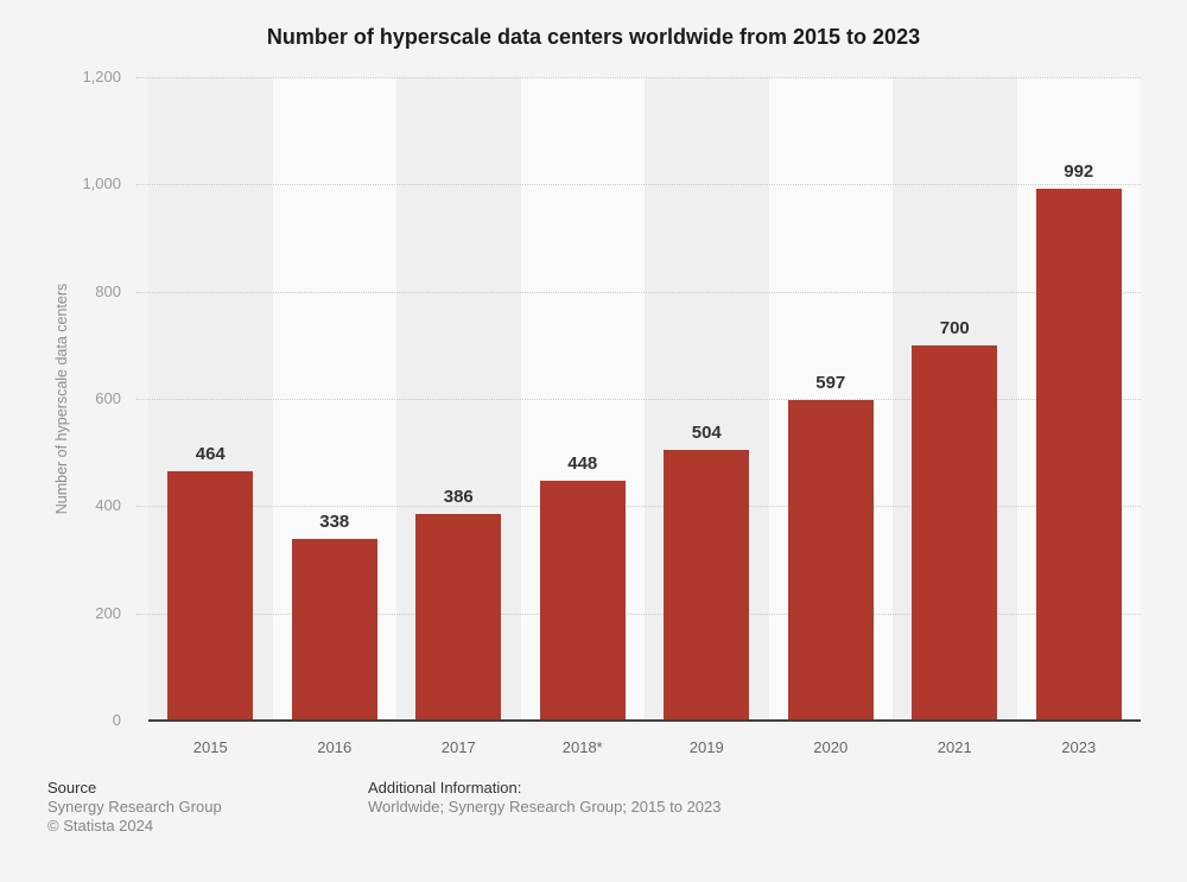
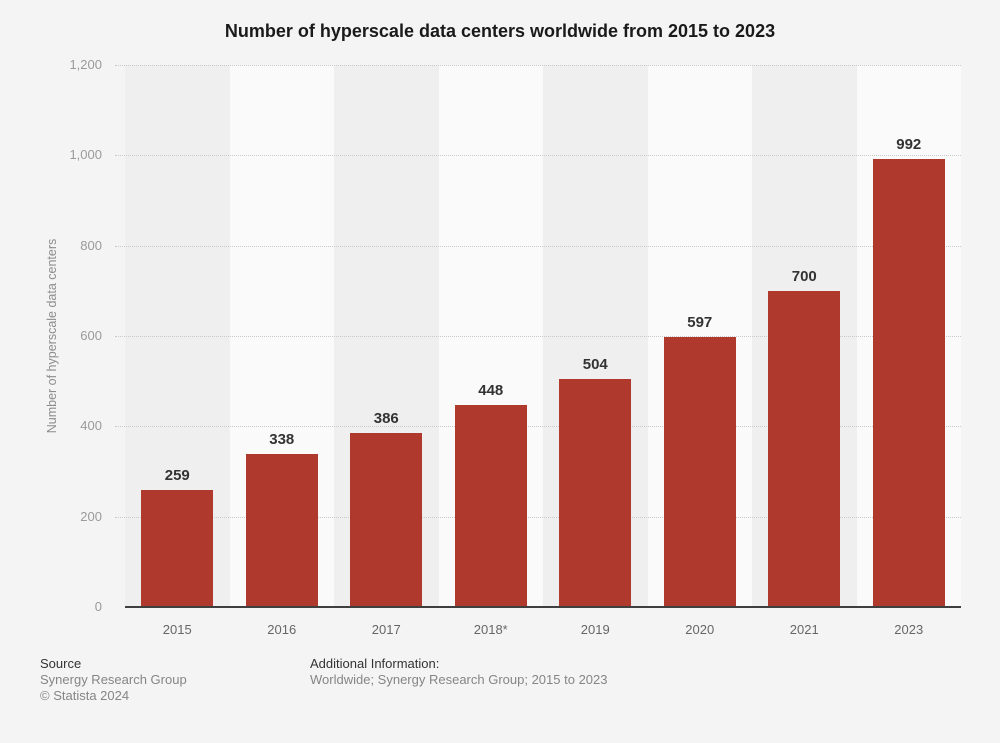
2015: 464 -> 259
